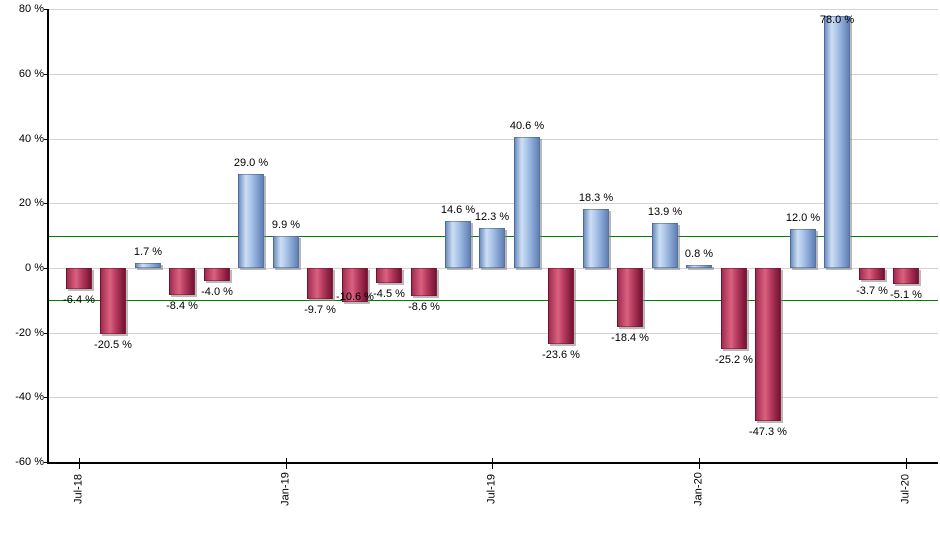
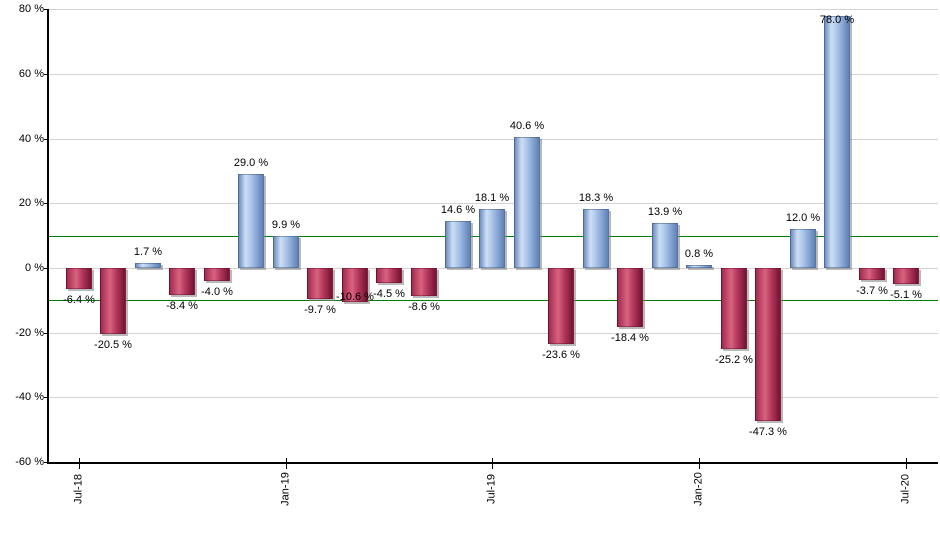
Jul-19: 12.3 -> 18.1
